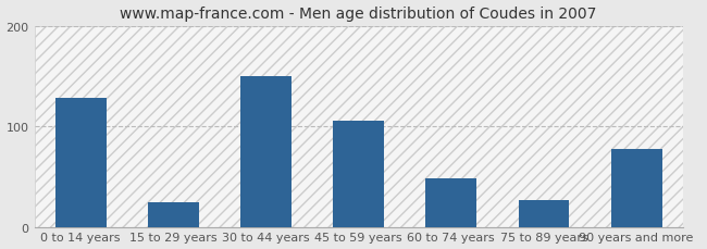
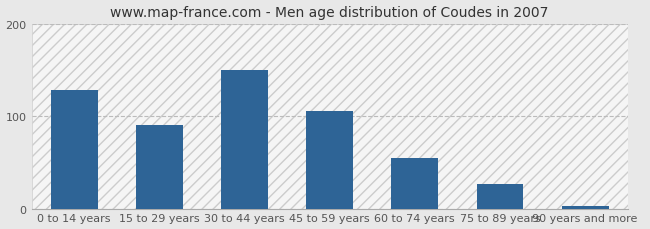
15 to 29 years: 24 -> 90
60 to 74 years: 48 -> 55
90 years and more: 78 -> 3
